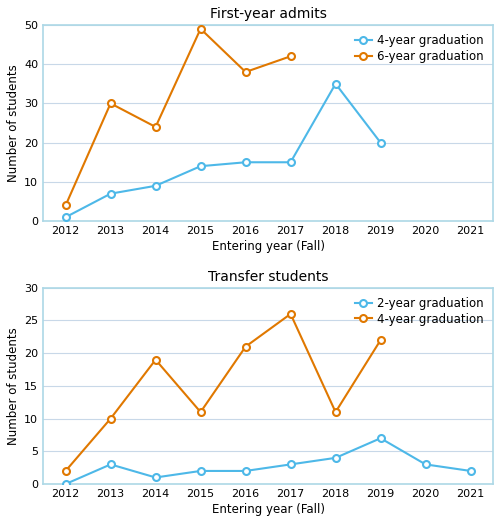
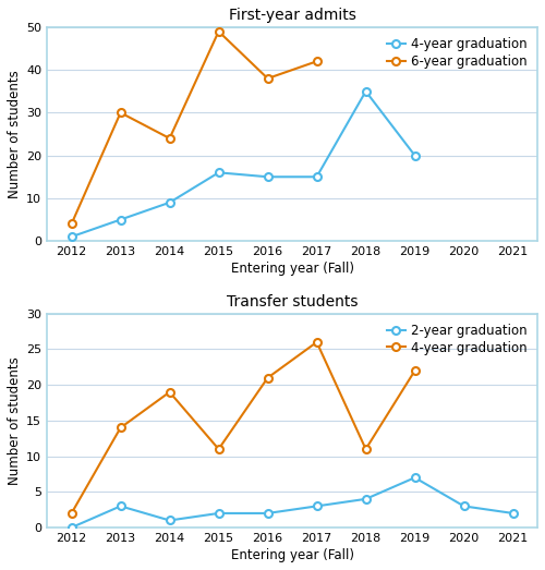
First-year admits/4-year graduation/2013: 7 -> 5
First-year admits/4-year graduation/2015: 14 -> 16
Transfer students/4-year graduation/2013: 10 -> 14
